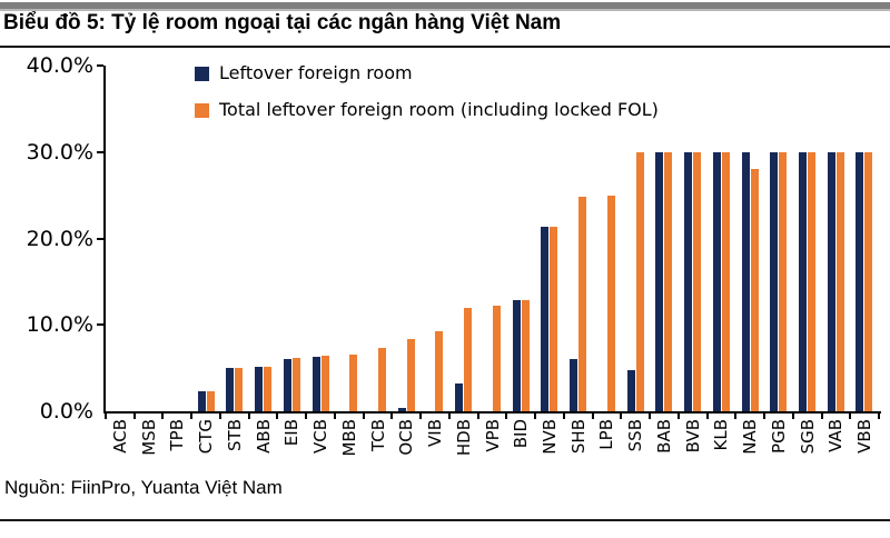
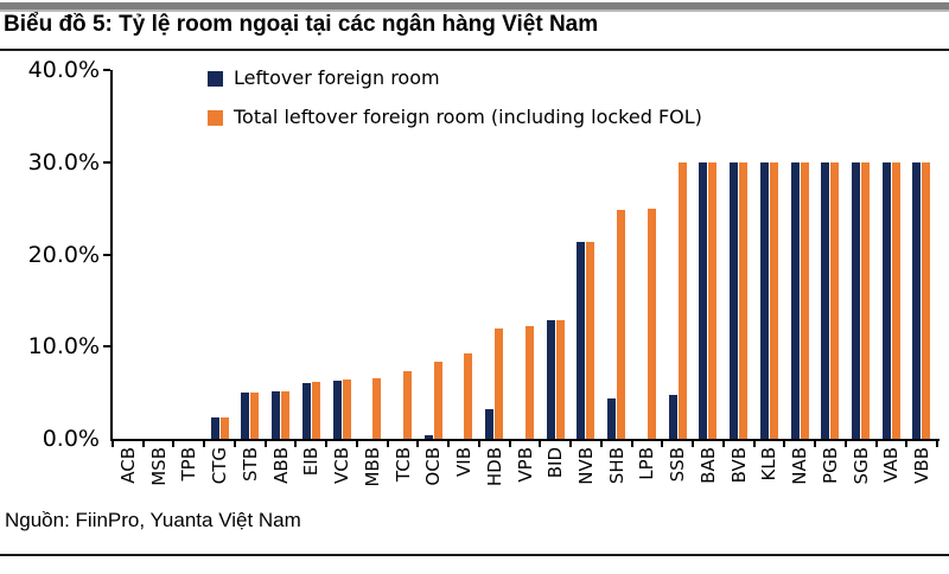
Leftover foreign room/SHB: 6% -> 4%
Total leftover foreign room (including locked FOL)/NAB: 28% -> 30%
